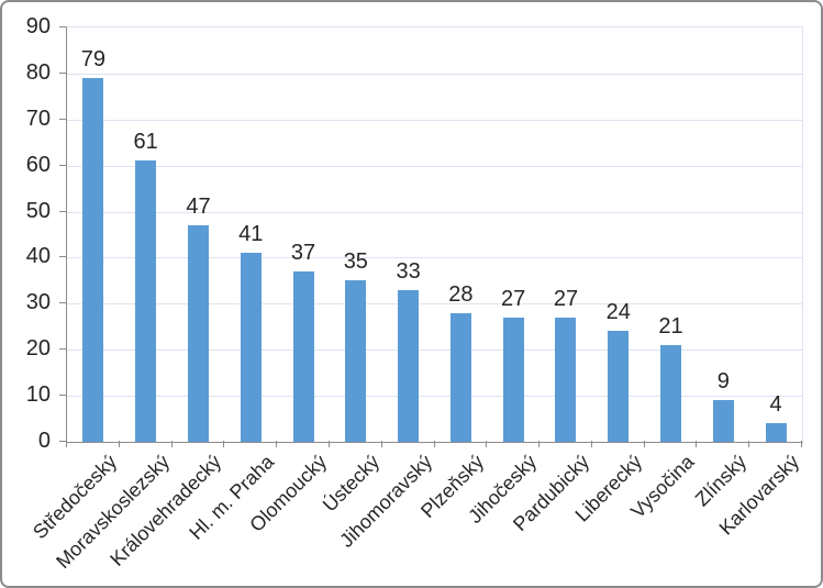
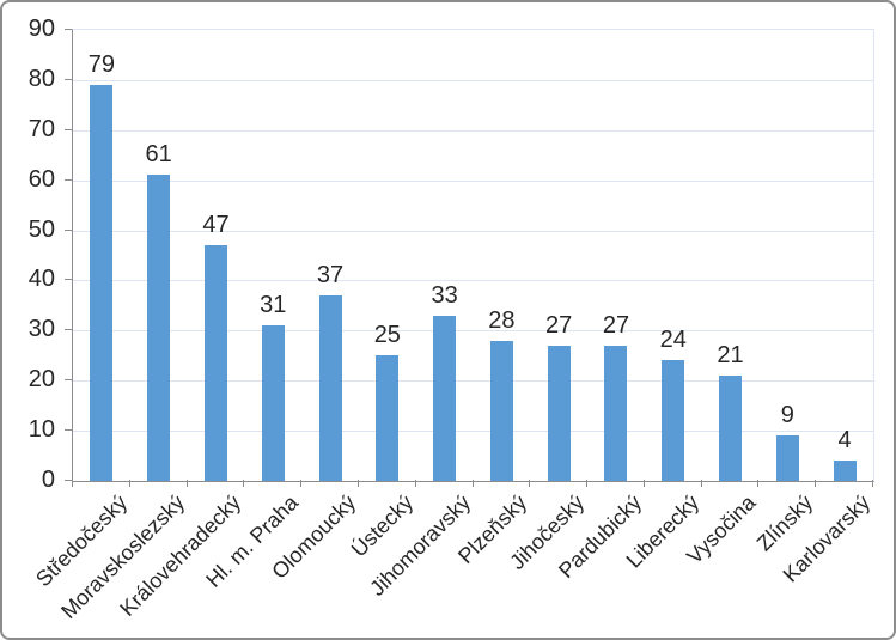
Hl. m. Praha: 41 -> 31
Ústecký: 35 -> 25
